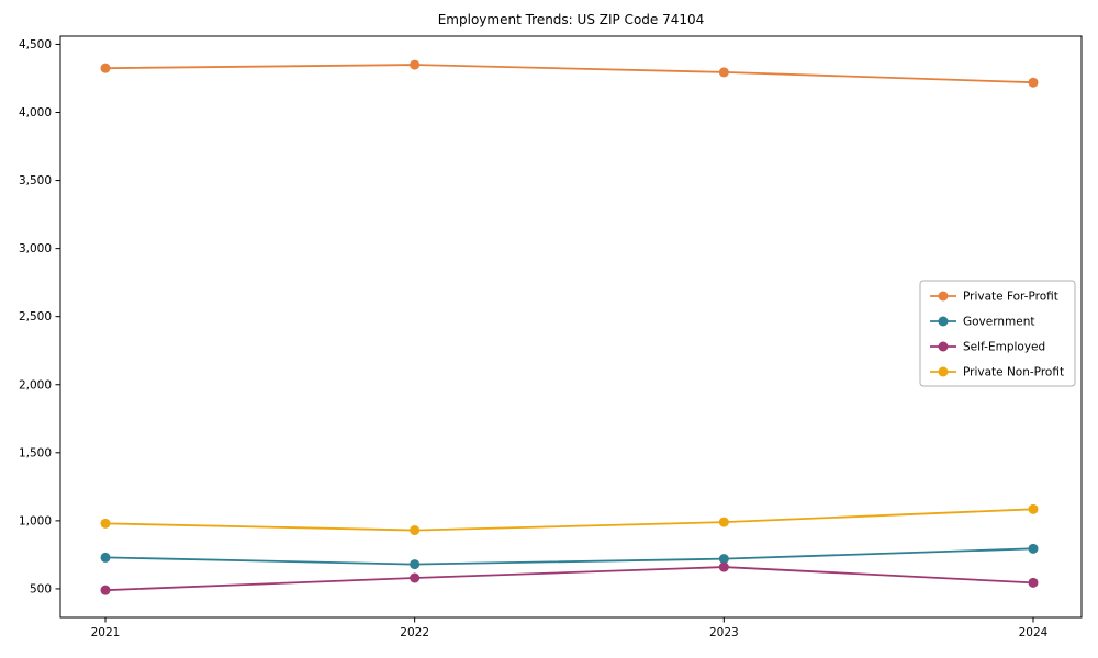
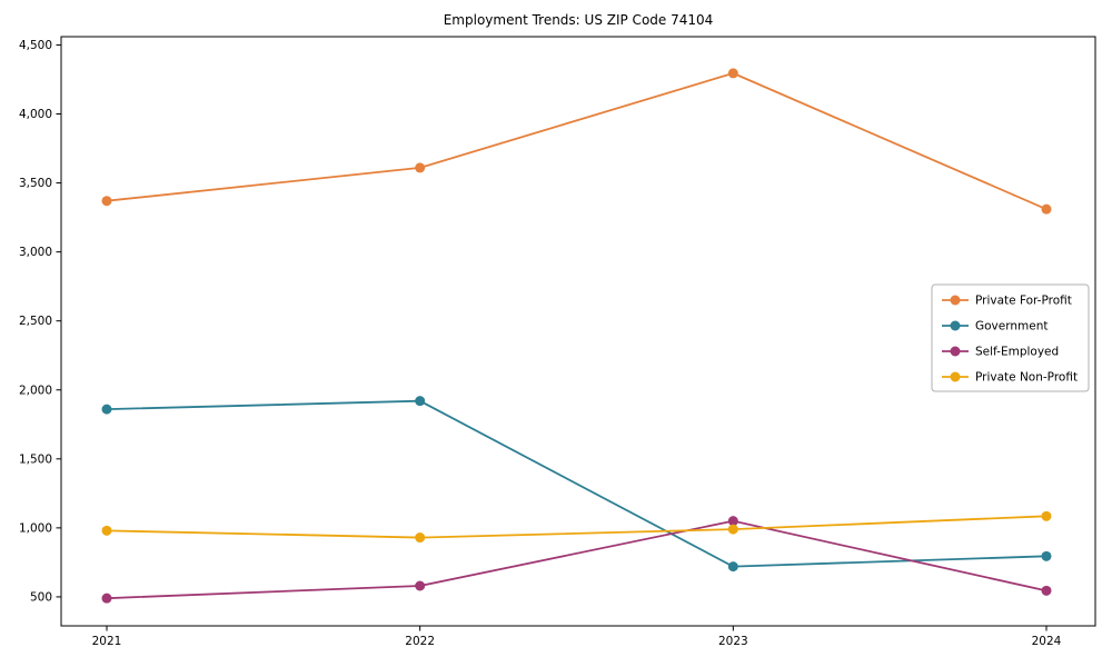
Private For-Profit/2021: 4320 -> 3370
Government/2021: 730 -> 1860
Private For-Profit/2022: 4350 -> 3610
Government/2022: 680 -> 1920
Self-Employed/2023: 660 -> 1050
Private For-Profit/2024: 4220 -> 3310
